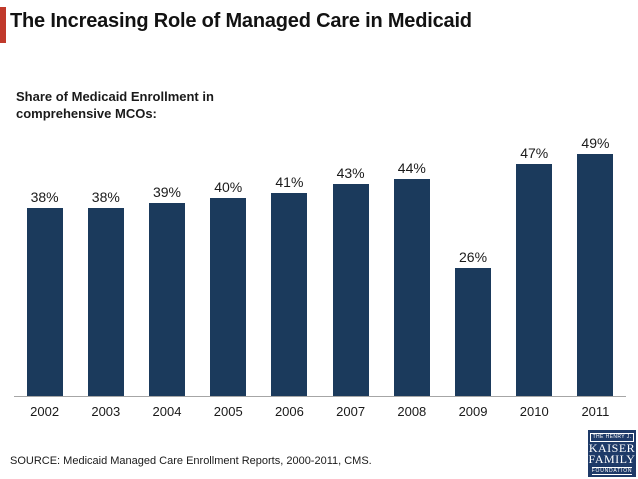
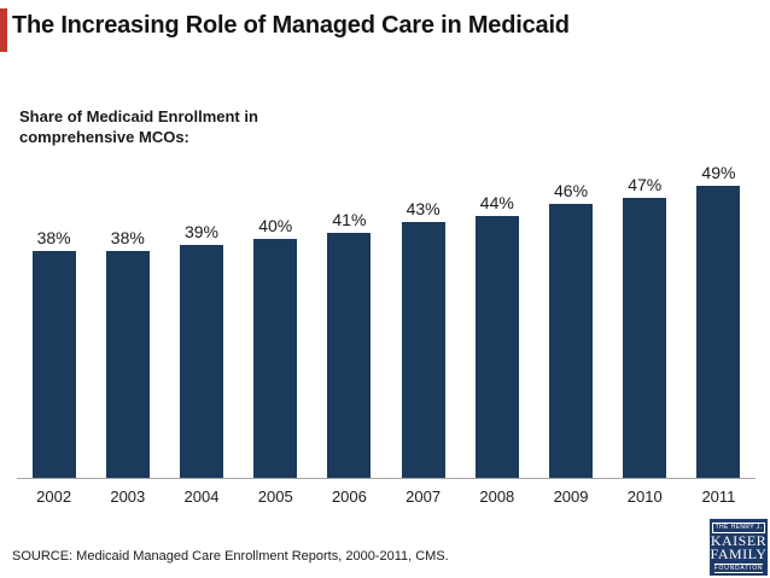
2009: 26% -> 46%
